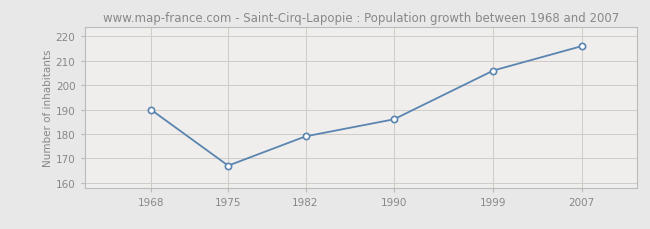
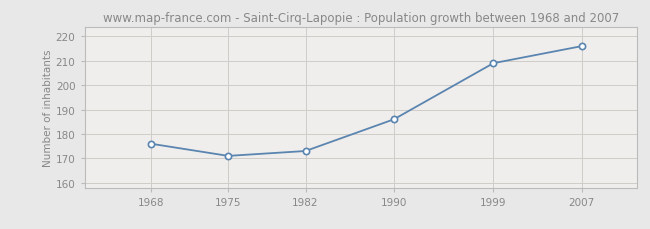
1968: 190 -> 176
1975: 167 -> 171
1982: 179 -> 173
1999: 206 -> 209
